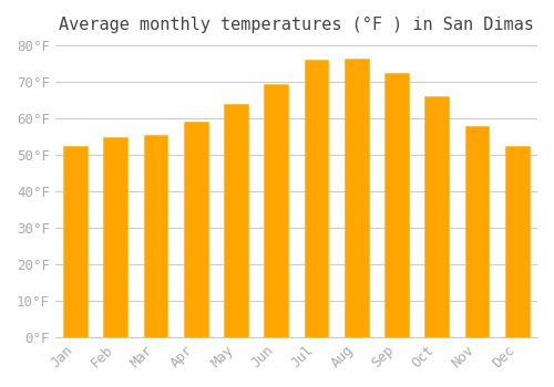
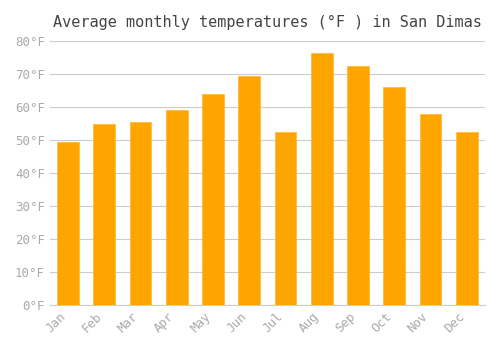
Jan: 52.5°F -> 49.5°F
Jul: 75.9°F -> 52.5°F
